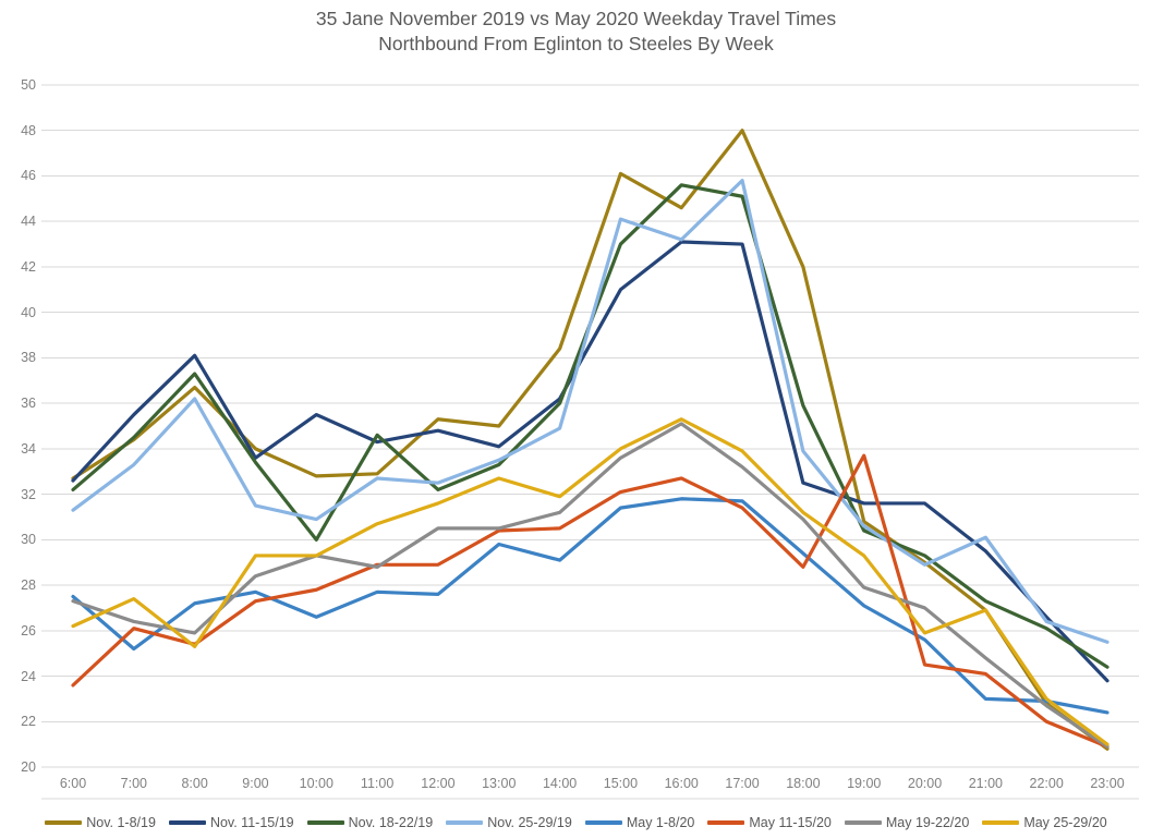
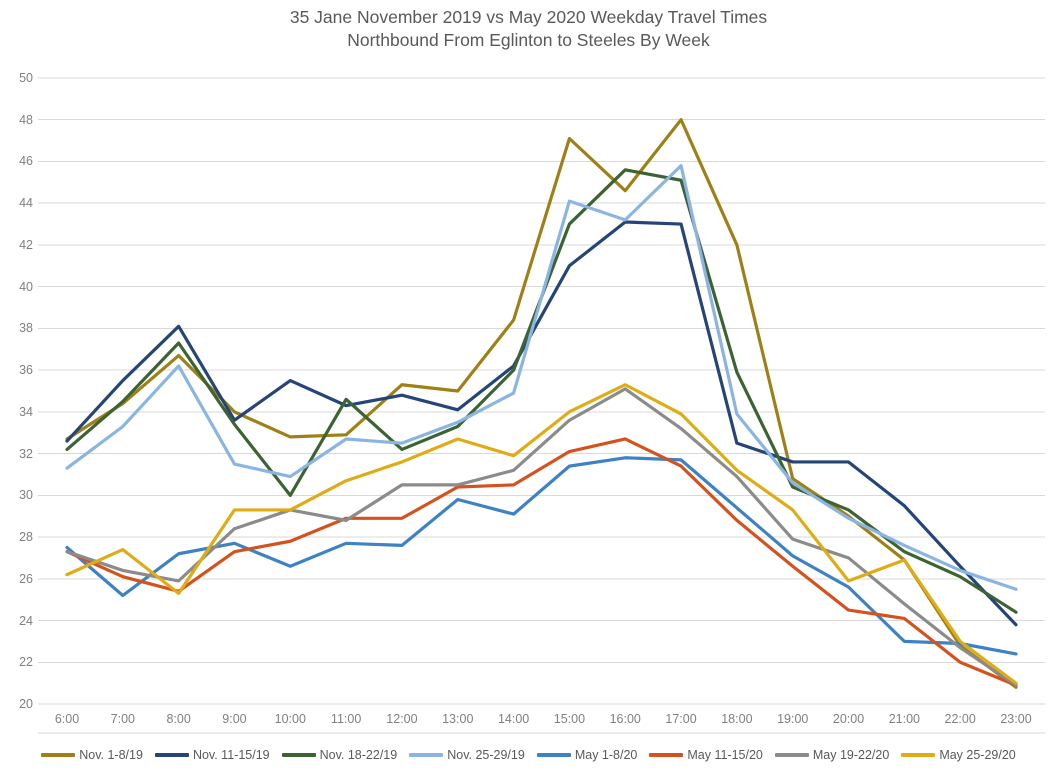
May 11-15/20/6:00: 23.6 -> 27.3
Nov. 1-8/19/15:00: 46.1 -> 47.1
May 11-15/20/19:00: 33.7 -> 26.6
Nov. 25-29/19/21:00: 30.1 -> 27.6
